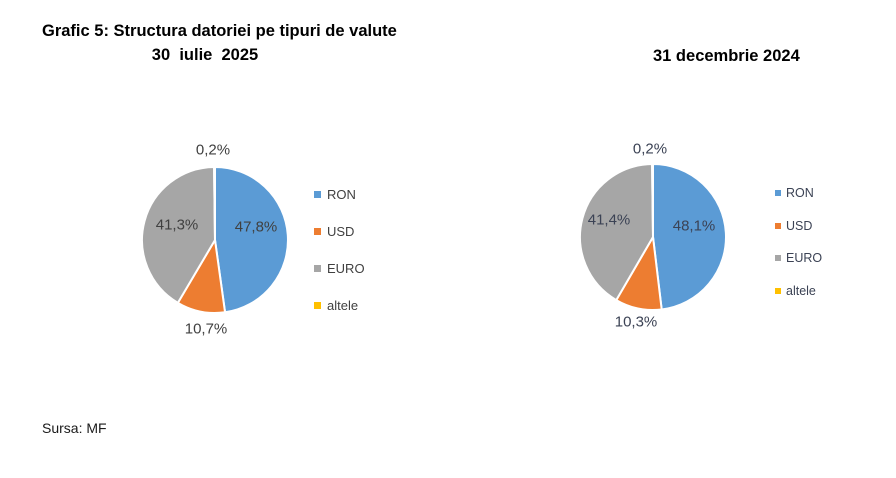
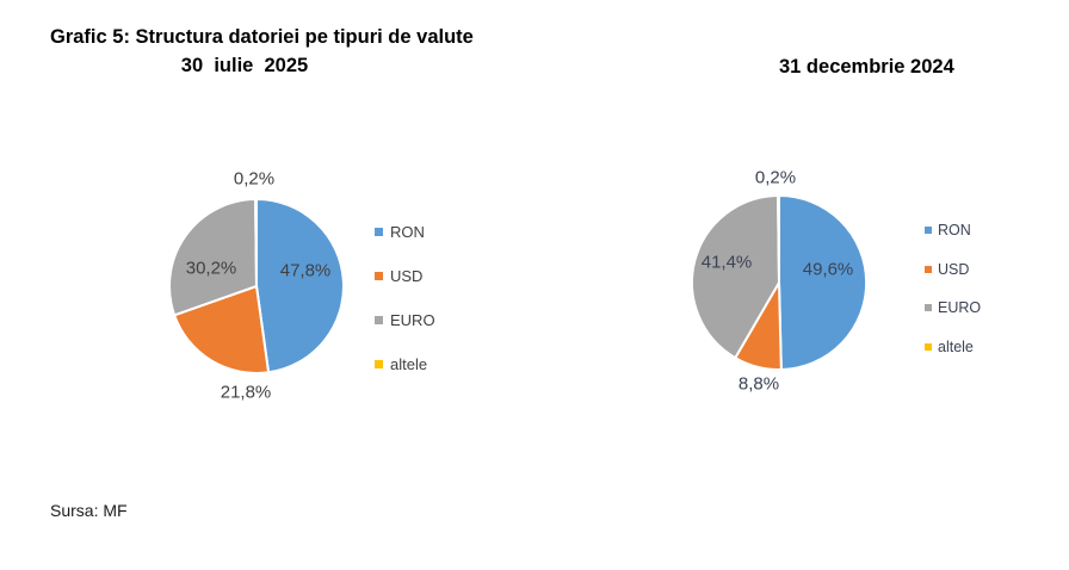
30 iulie 2025/USD: 10,7% -> 21,8%
30 iulie 2025/EURO: 41,3% -> 30,2%
31 decembrie 2024/RON: 48,1% -> 49,6%
31 decembrie 2024/USD: 10,3% -> 8,8%
